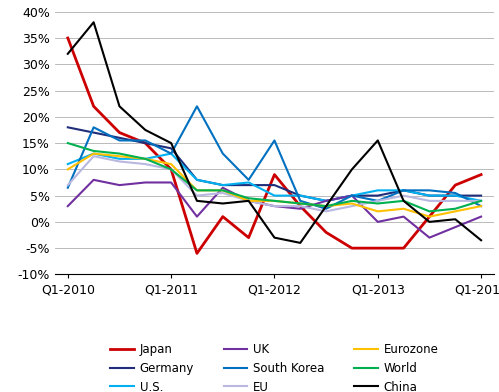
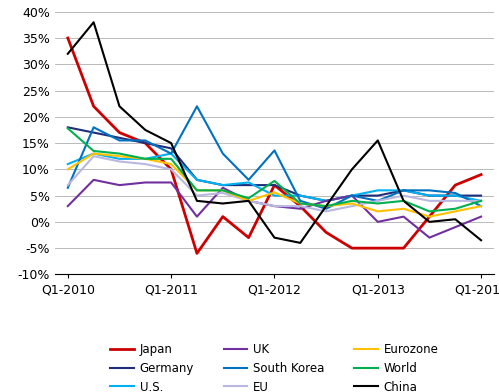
World/Q1-2010: 15.0% -> 17.8%
World/Q1-2011: 10.0% -> 12.0%
Japan/Q1-2012: 9% -> 7%
South Korea/Q1-2012: 15.5% -> 13.6%
Eurozone/Q1-2012: 4.0% -> 5.6%
World/Q1-2012: 4.0% -> 7.8%
